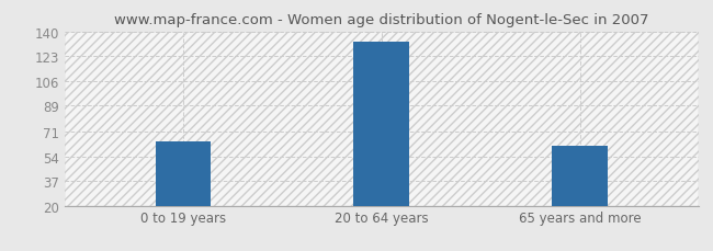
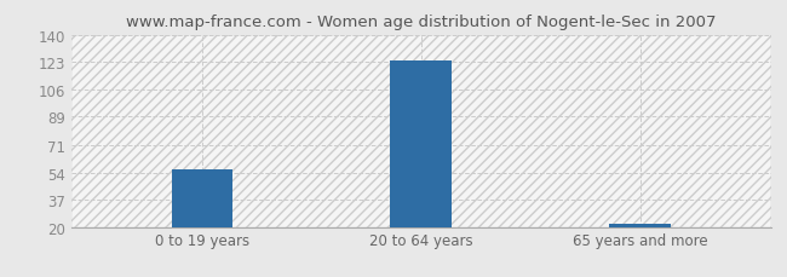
0 to 19 years: 64 -> 56
20 to 64 years: 133 -> 124
65 years and more: 61 -> 22
